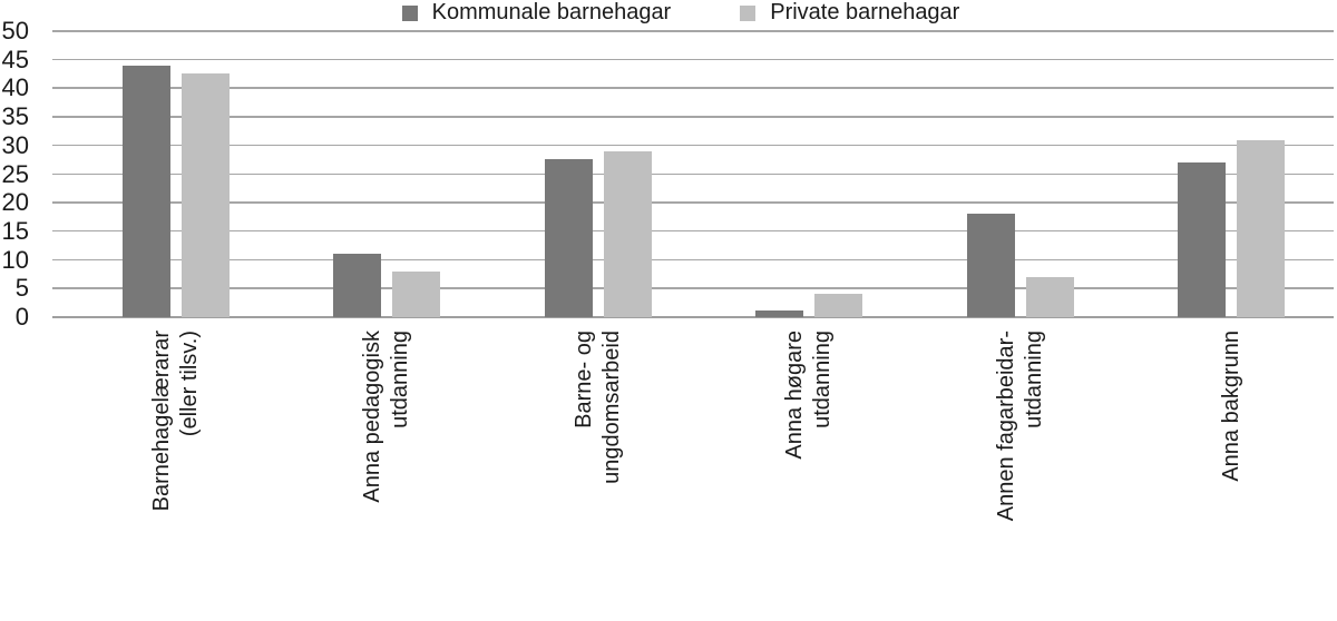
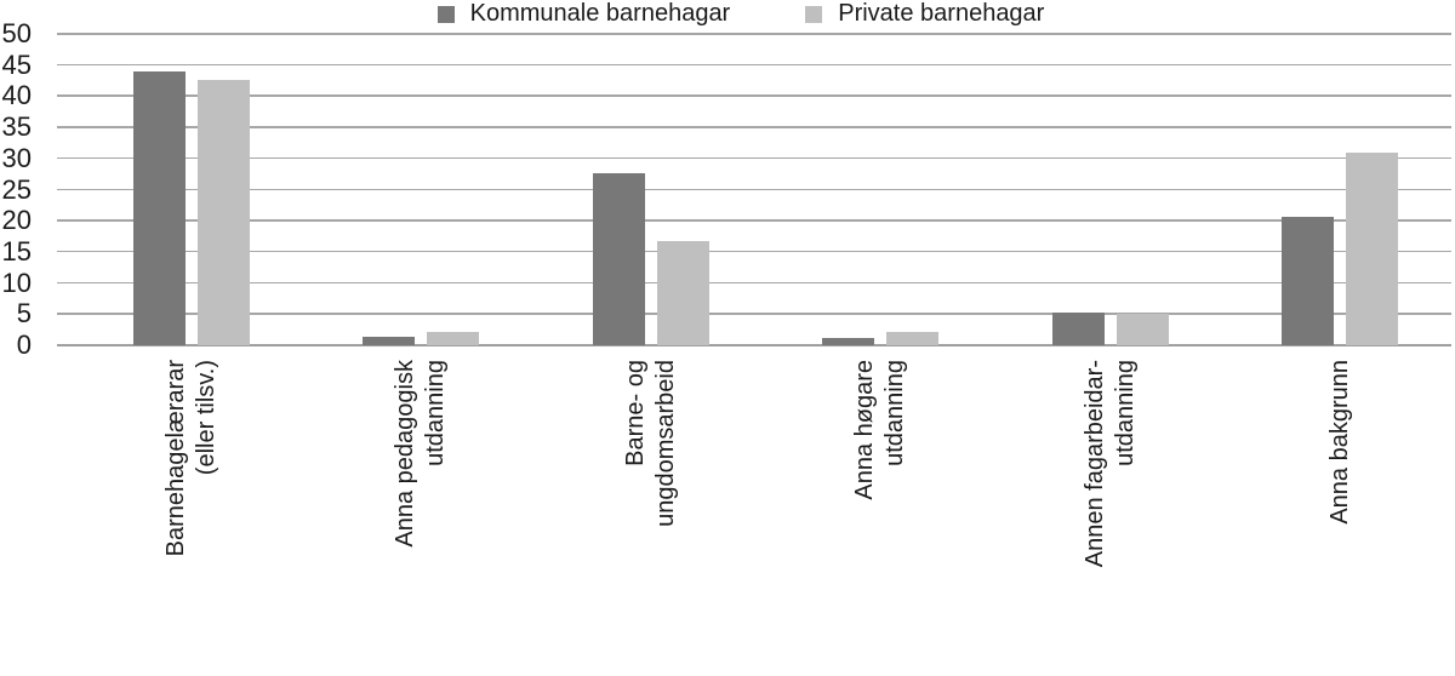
Kommunale barnehagar/Anna pedagogisk utdanning: 11 -> 1
Private barnehagar/Anna pedagogisk utdanning: 8 -> 2
Private barnehagar/Barne- og ungdomsarbeid: 29 -> 17
Private barnehagar/Anna høgare utdanning: 4 -> 2
Kommunale barnehagar/Annen fagarbeidar-utdanning: 18 -> 5
Private barnehagar/Annen fagarbeidar-utdanning: 7 -> 5
Kommunale barnehagar/Anna bakgrunn: 27 -> 21
